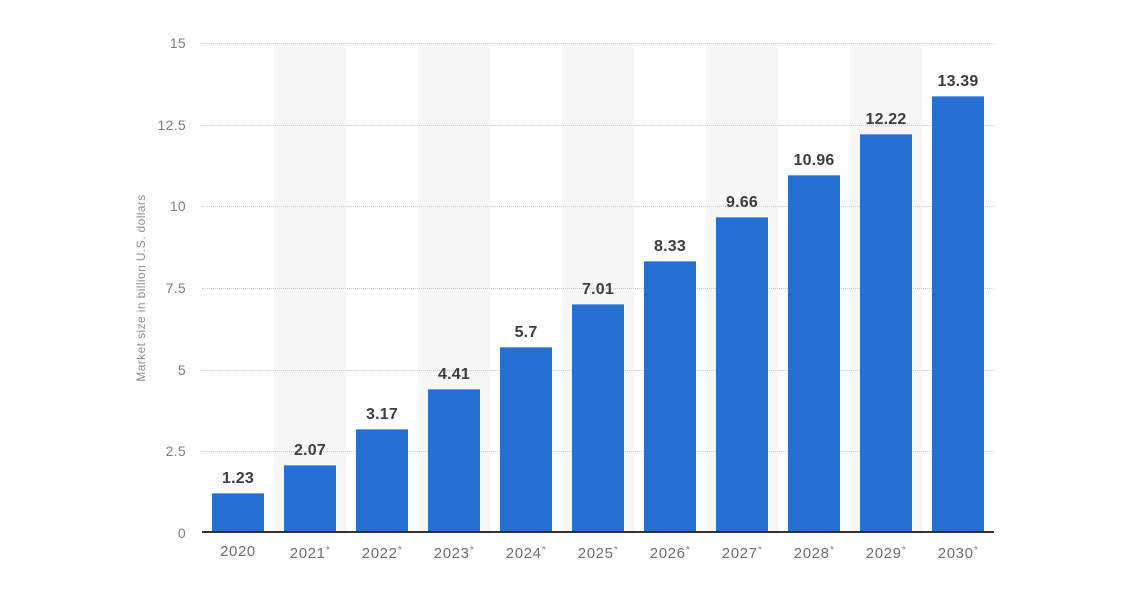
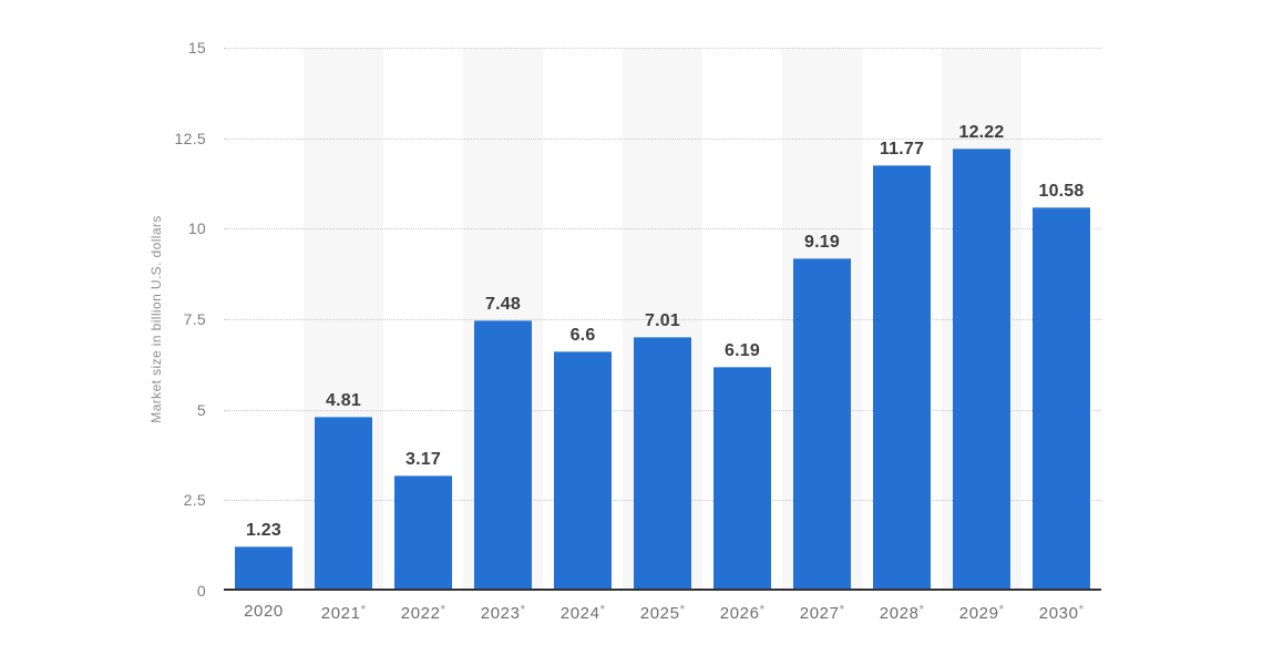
2021*: 2.07 -> 4.81
2023*: 4.41 -> 7.48
2024*: 5.7 -> 6.6
2026*: 8.33 -> 6.19
2027*: 9.66 -> 9.19
2028*: 10.96 -> 11.77
2030*: 13.39 -> 10.58
